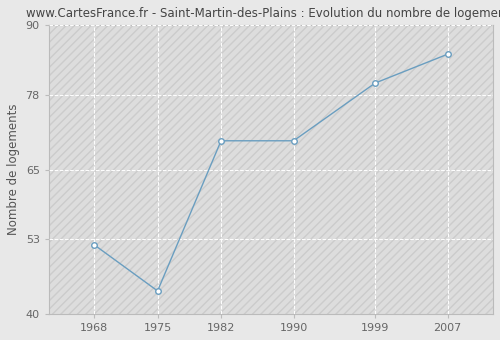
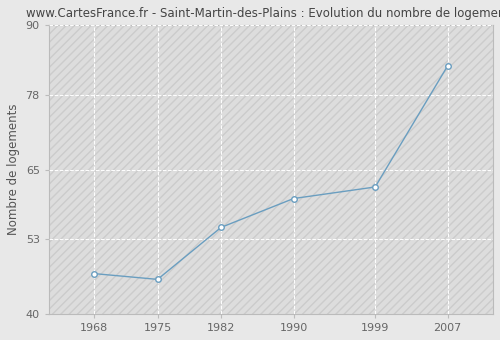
1968: 52 -> 47
1975: 44 -> 46
1982: 70 -> 55
1990: 70 -> 60
1999: 80 -> 62
2007: 85 -> 83
